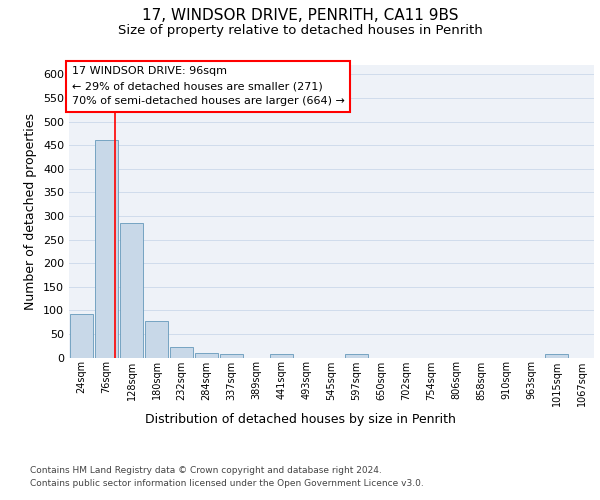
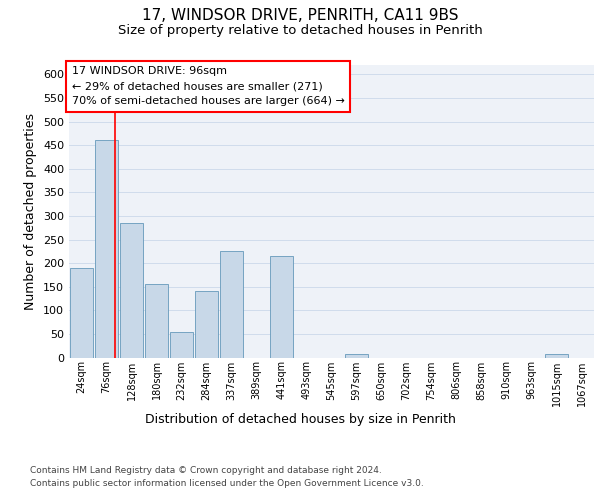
24sqm: 93 -> 190
180sqm: 78 -> 155
232sqm: 22 -> 55
284sqm: 10 -> 140
337sqm: 8 -> 225
441sqm: 7 -> 215
